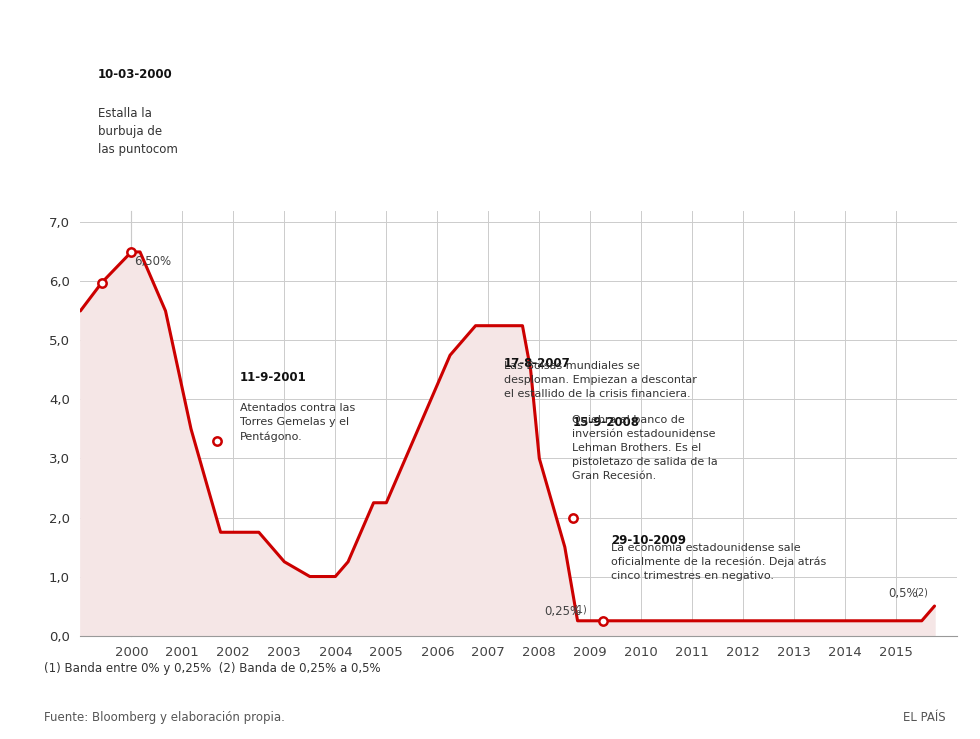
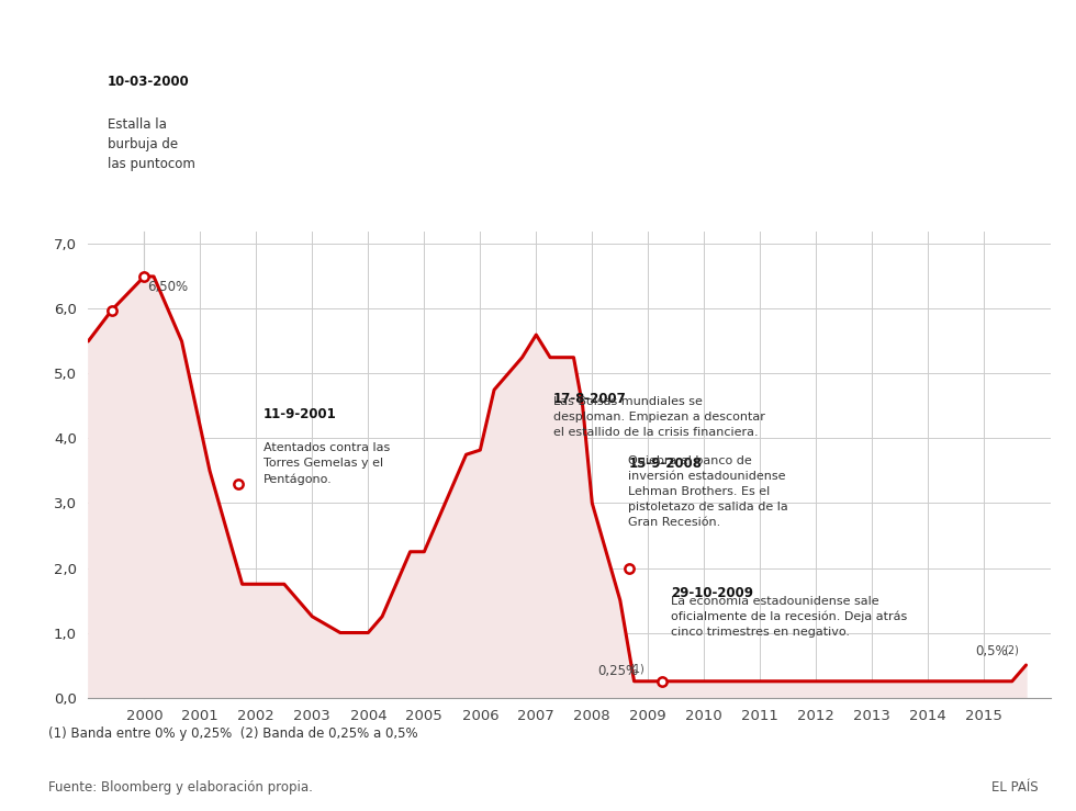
2006: 4,25 -> 3,82
2007: 5,25 -> 5,60
